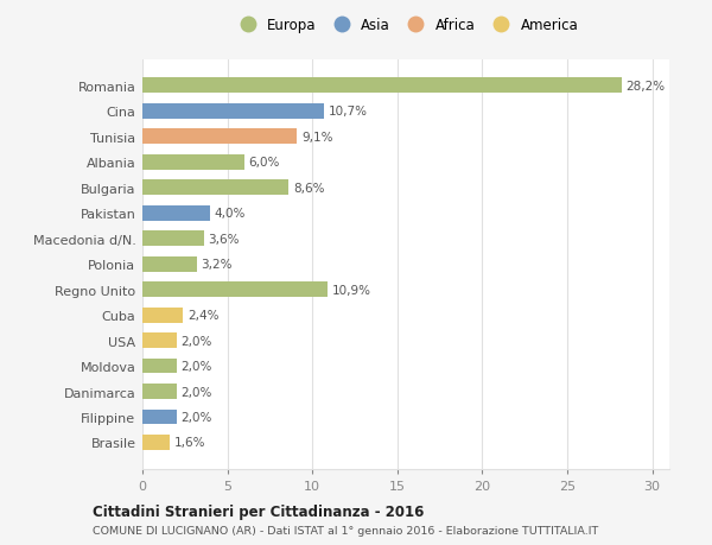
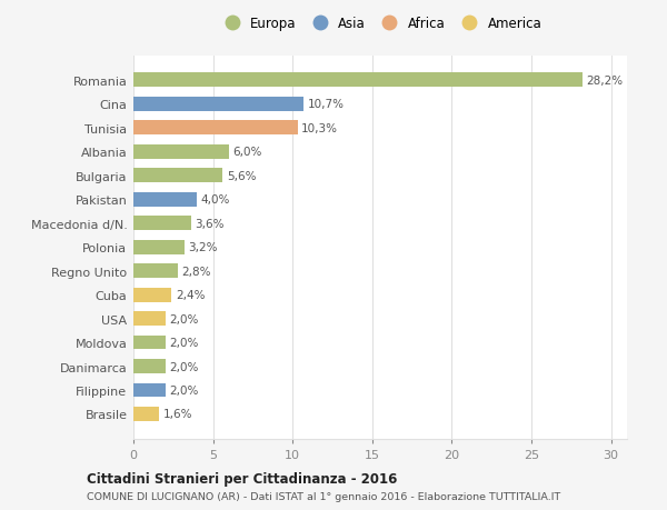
Tunisia: 9,1% -> 10,3%
Bulgaria: 8,6% -> 5,6%
Regno Unito: 10,9% -> 2,8%
